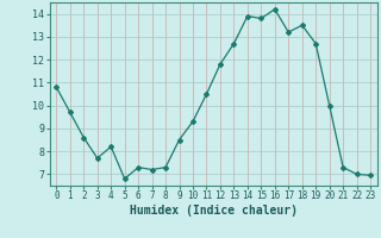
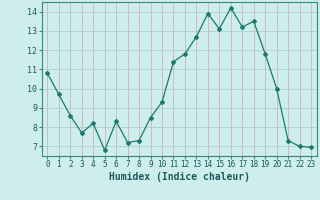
6: 7.3 -> 8.3
11: 10.5 -> 11.4
15: 13.8 -> 13.1
19: 12.7 -> 11.8
